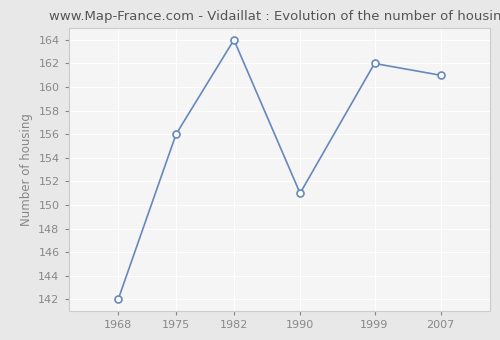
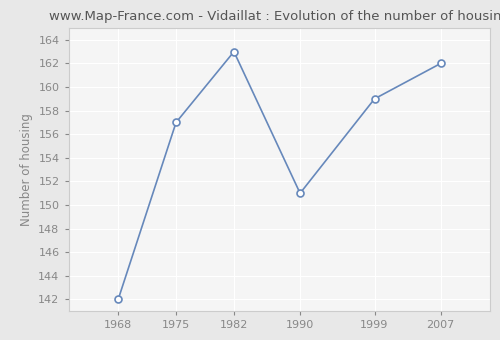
1975: 156 -> 157
1982: 164 -> 163
1999: 162 -> 159
2007: 161 -> 162
